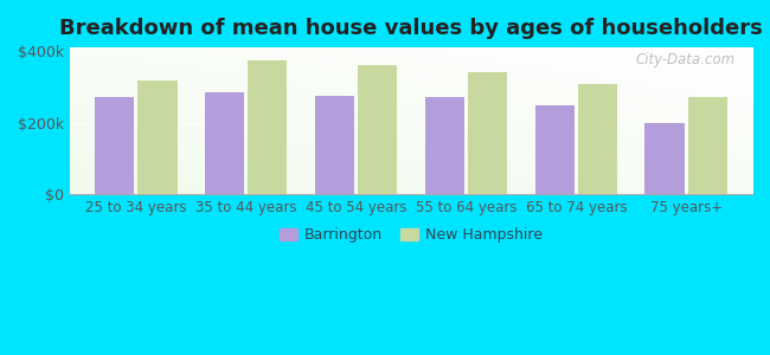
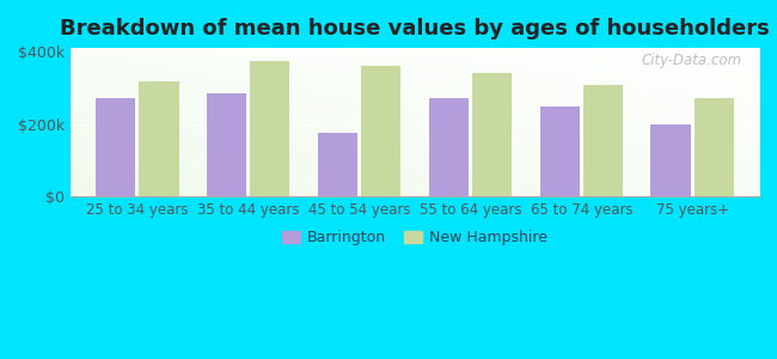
Barrington/45 to 54 years: $275k -> $175k
